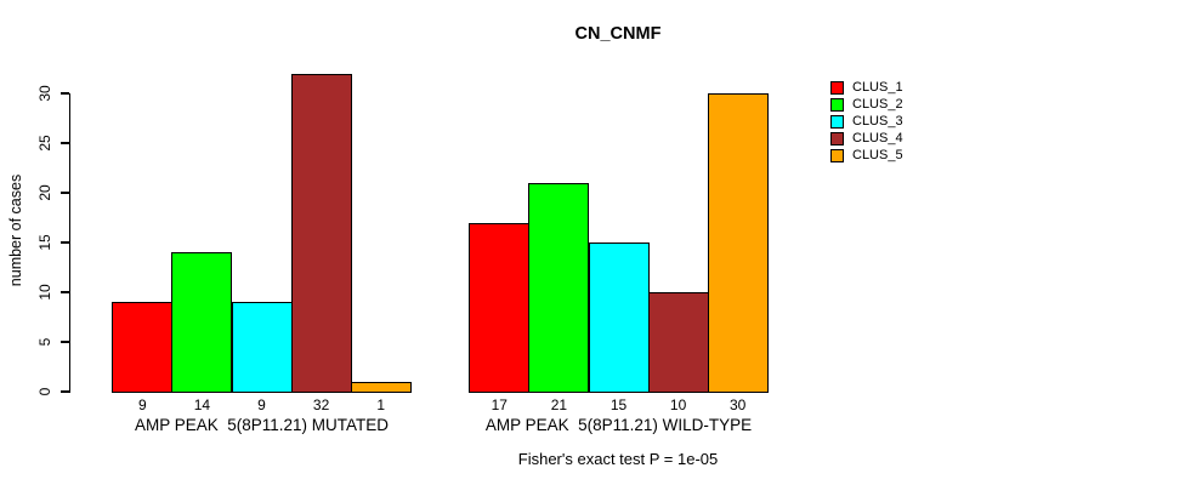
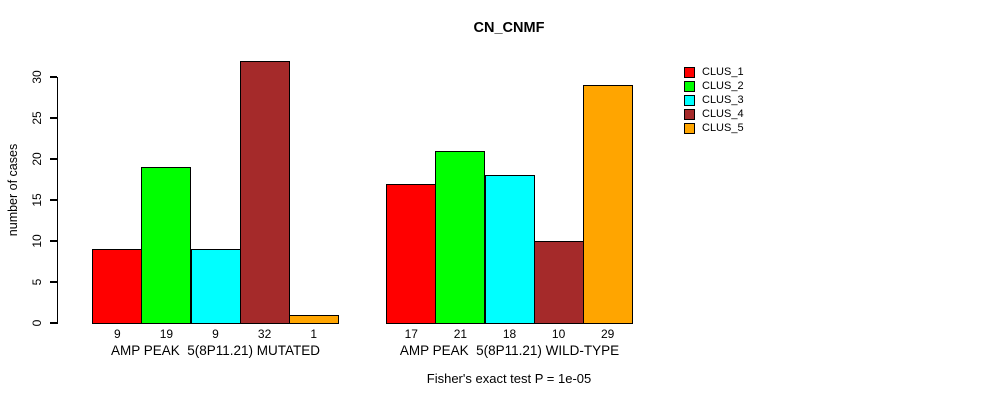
CLUS_2/AMP PEAK 5(8P11.21) MUTATED: 14 -> 19
CLUS_3/AMP PEAK 5(8P11.21) WILD-TYPE: 15 -> 18
CLUS_5/AMP PEAK 5(8P11.21) WILD-TYPE: 30 -> 29
